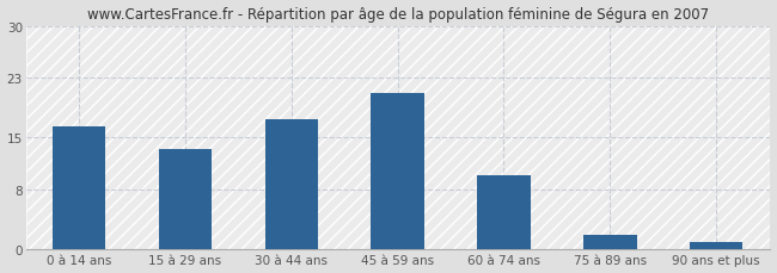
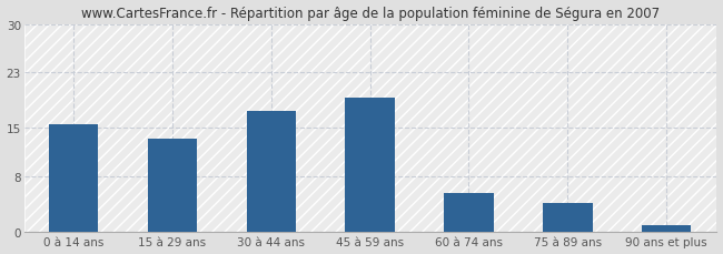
0 à 14 ans: 16.5 -> 15.6
45 à 59 ans: 21.0 -> 19.4
60 à 74 ans: 10.0 -> 5.6
75 à 89 ans: 2.0 -> 4.2
